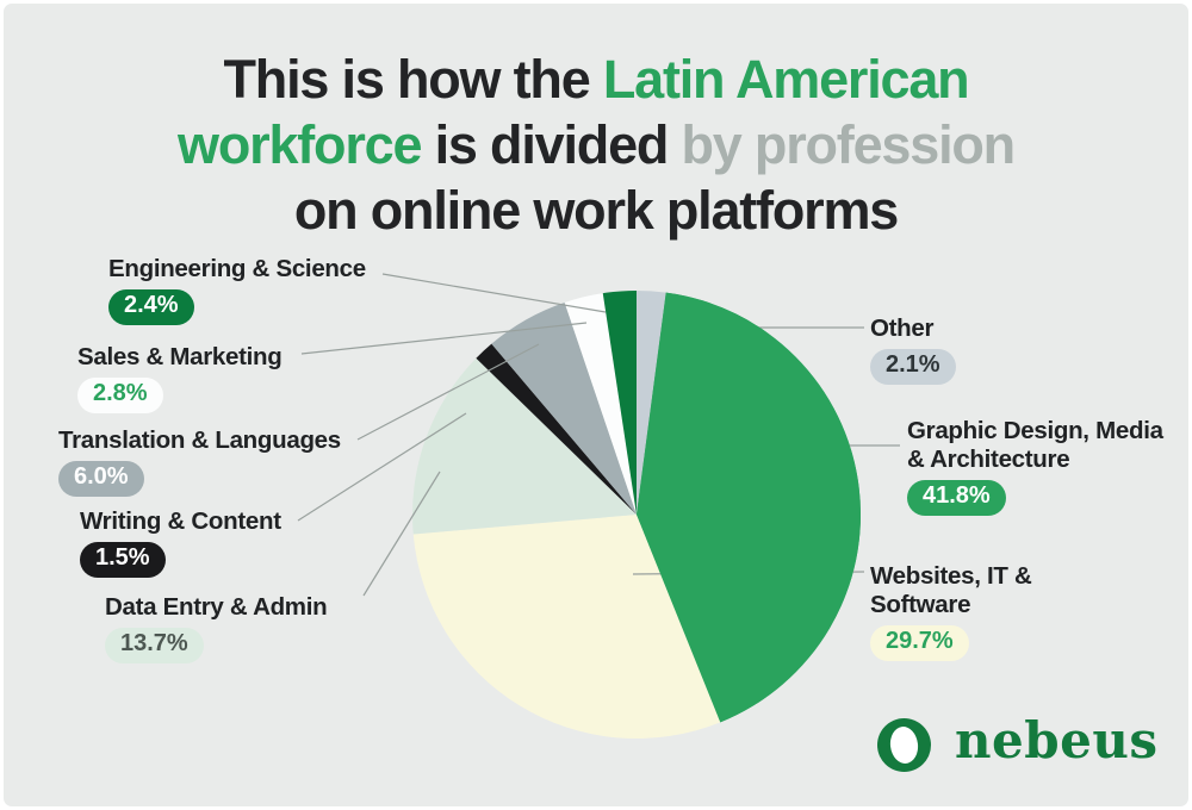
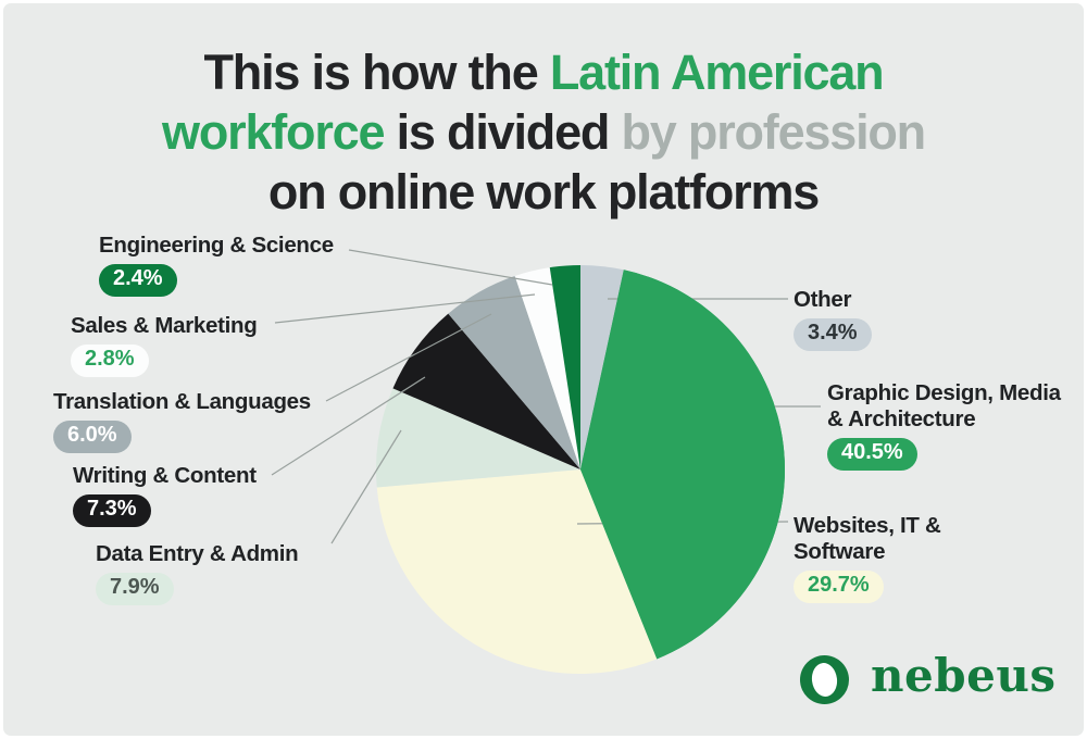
Other: 2.1% -> 3.4%
Graphic Design, Media & Architecture: 41.8% -> 40.5%
Data Entry & Admin: 13.7% -> 7.9%
Writing & Content: 1.5% -> 7.3%
